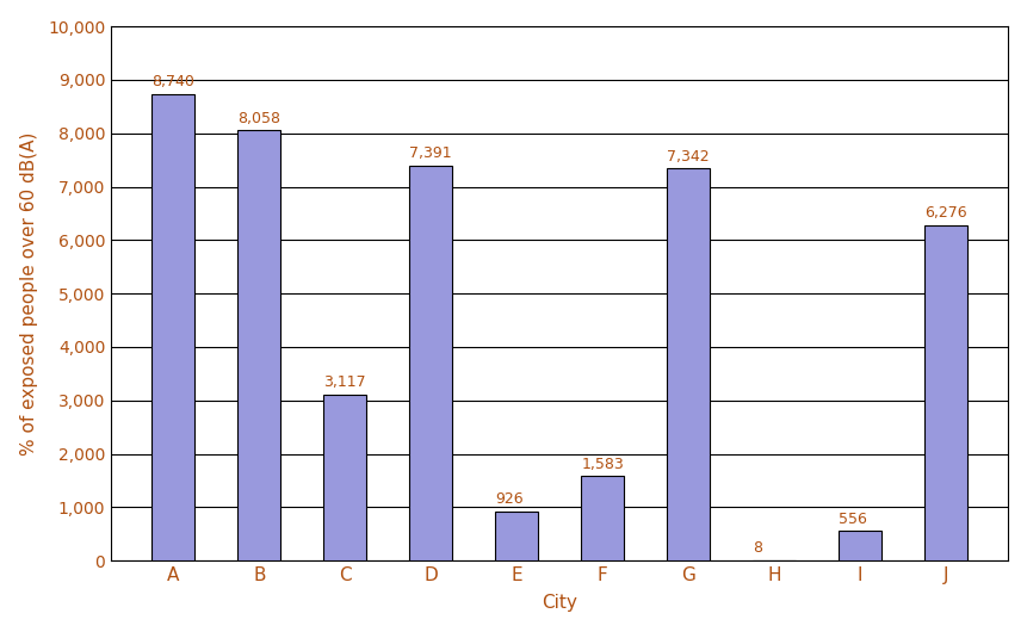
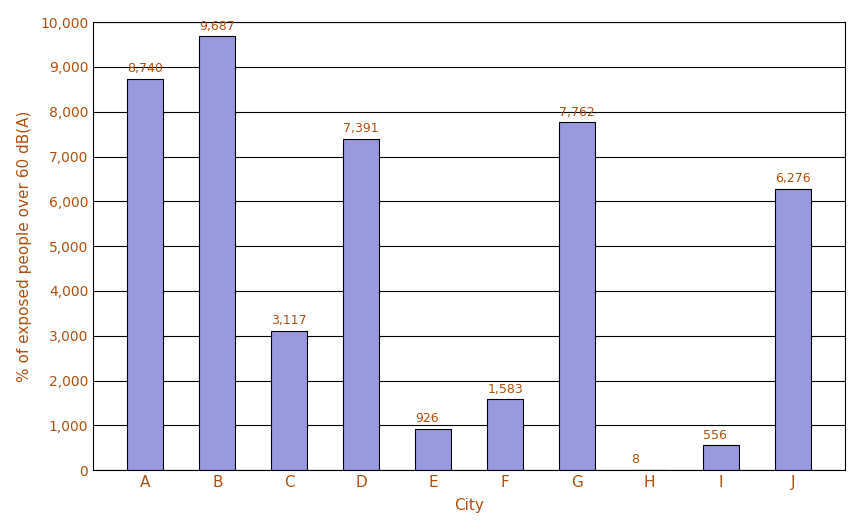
B: 8,058 -> 9,687
G: 7,342 -> 7,762
